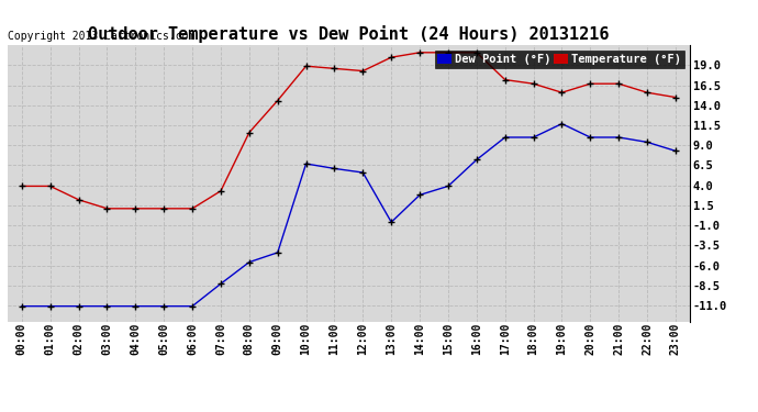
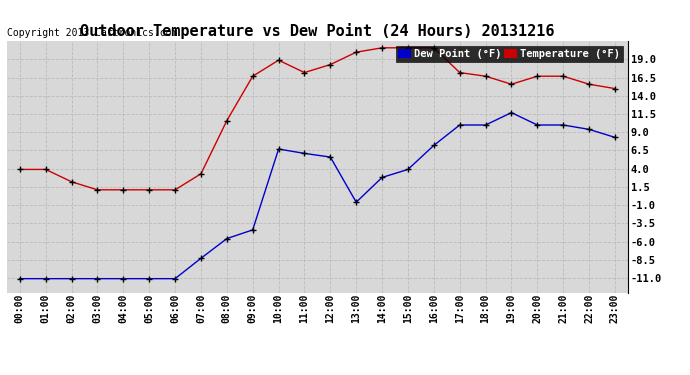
Temperature (°F)/09:00: 14.6 -> 16.7
Temperature (°F)/11:00: 18.6 -> 17.2
